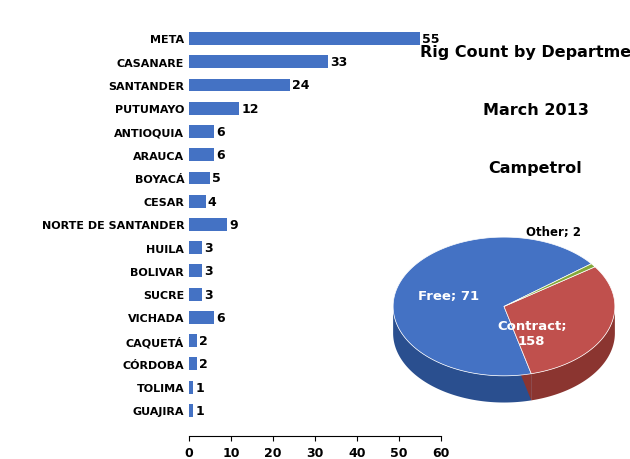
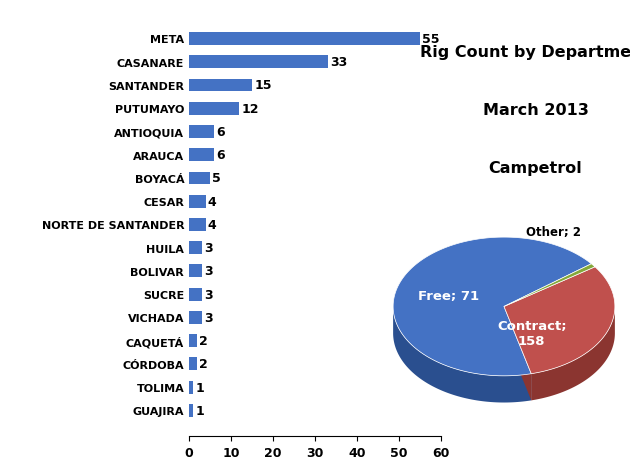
SANTANDER: 24 -> 15
NORTE DE SANTANDER: 9 -> 4
VICHADA: 6 -> 3
